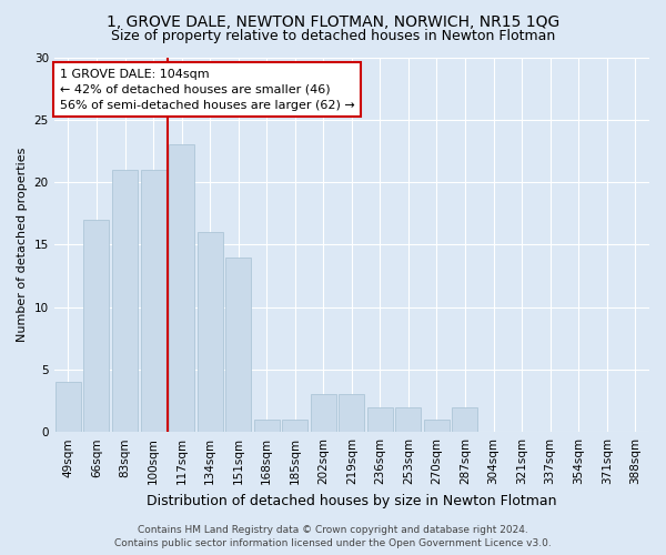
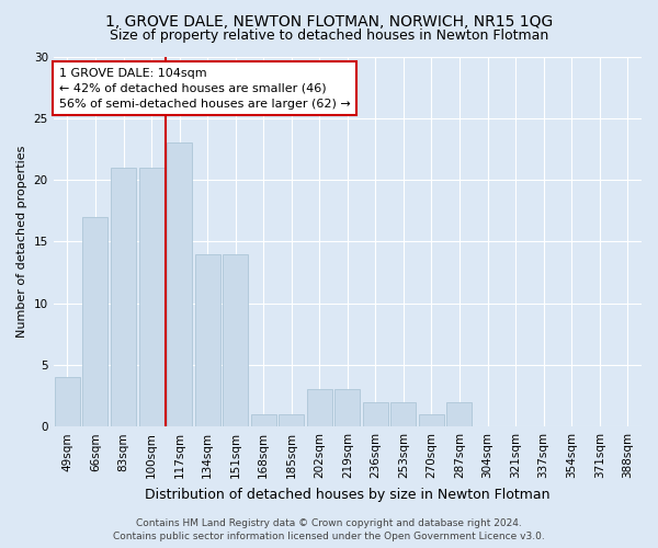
134sqm: 16 -> 14
